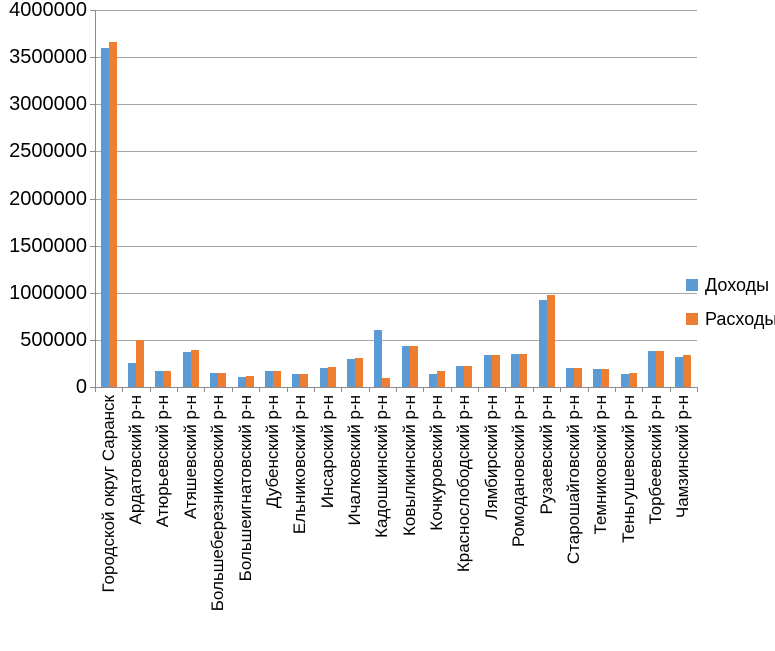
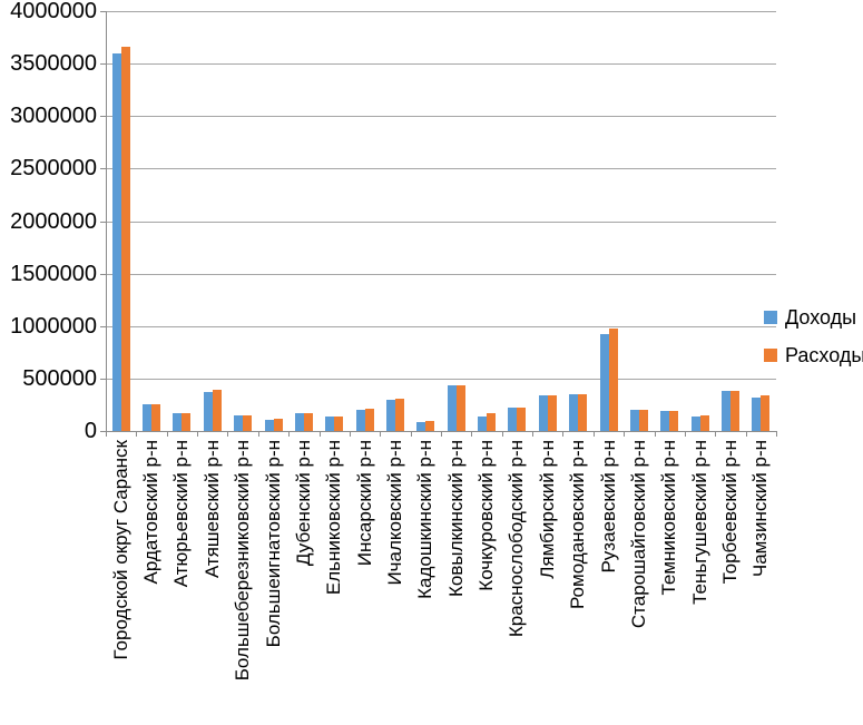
Расходы/Ардатовский р-н: 500000 -> 300000
Доходы/Кадошкинский р-н: 600000 -> 100000
